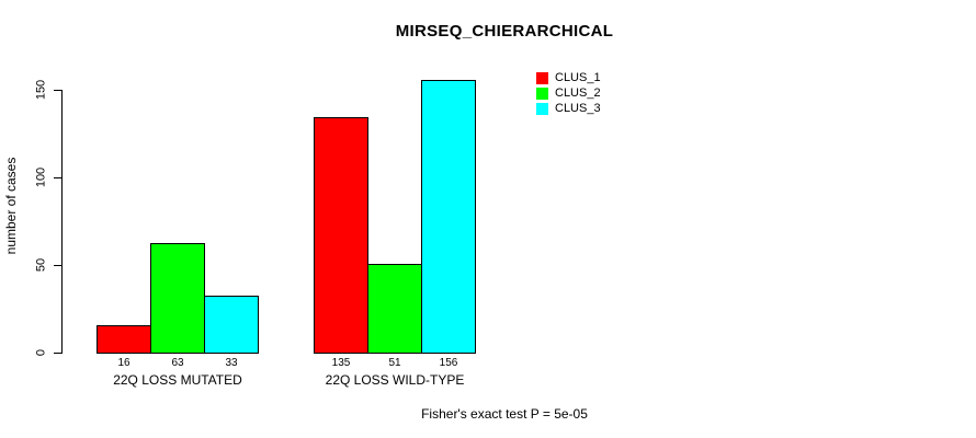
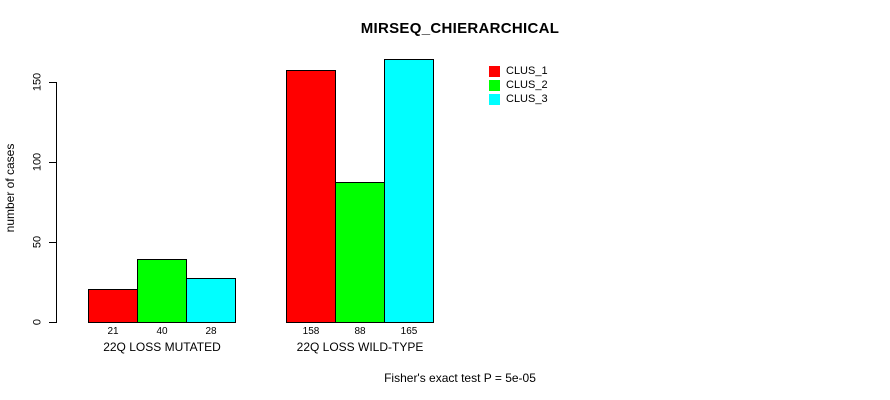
CLUS_1/22Q LOSS MUTATED: 16 -> 21
CLUS_2/22Q LOSS MUTATED: 63 -> 40
CLUS_3/22Q LOSS MUTATED: 33 -> 28
CLUS_1/22Q LOSS WILD-TYPE: 135 -> 158
CLUS_2/22Q LOSS WILD-TYPE: 51 -> 88
CLUS_3/22Q LOSS WILD-TYPE: 156 -> 165
